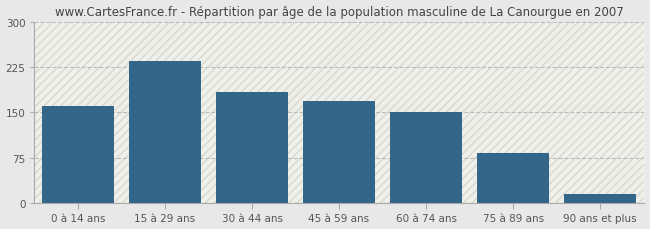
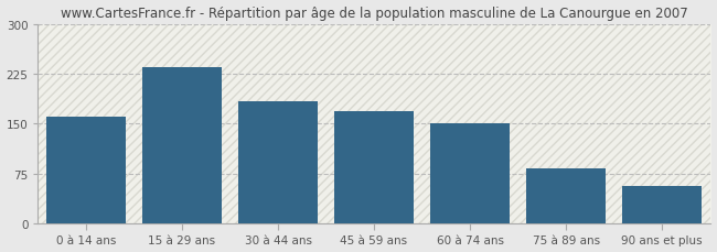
90 ans et plus: 15 -> 56
